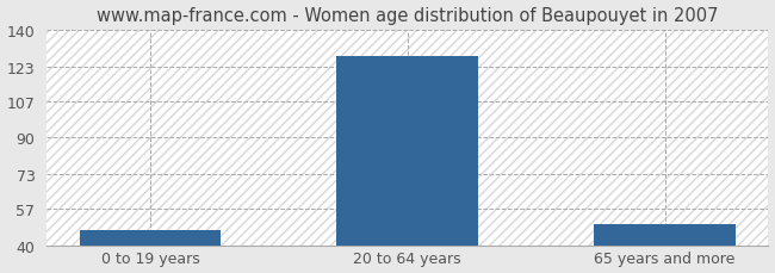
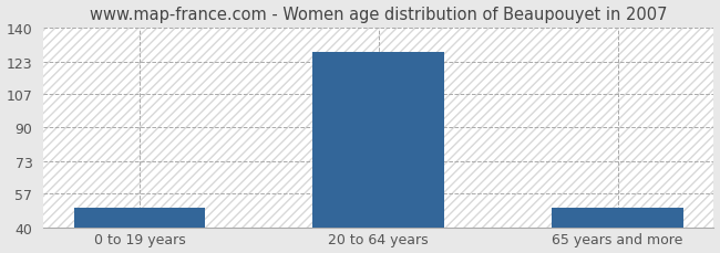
0 to 19 years: 47 -> 50
